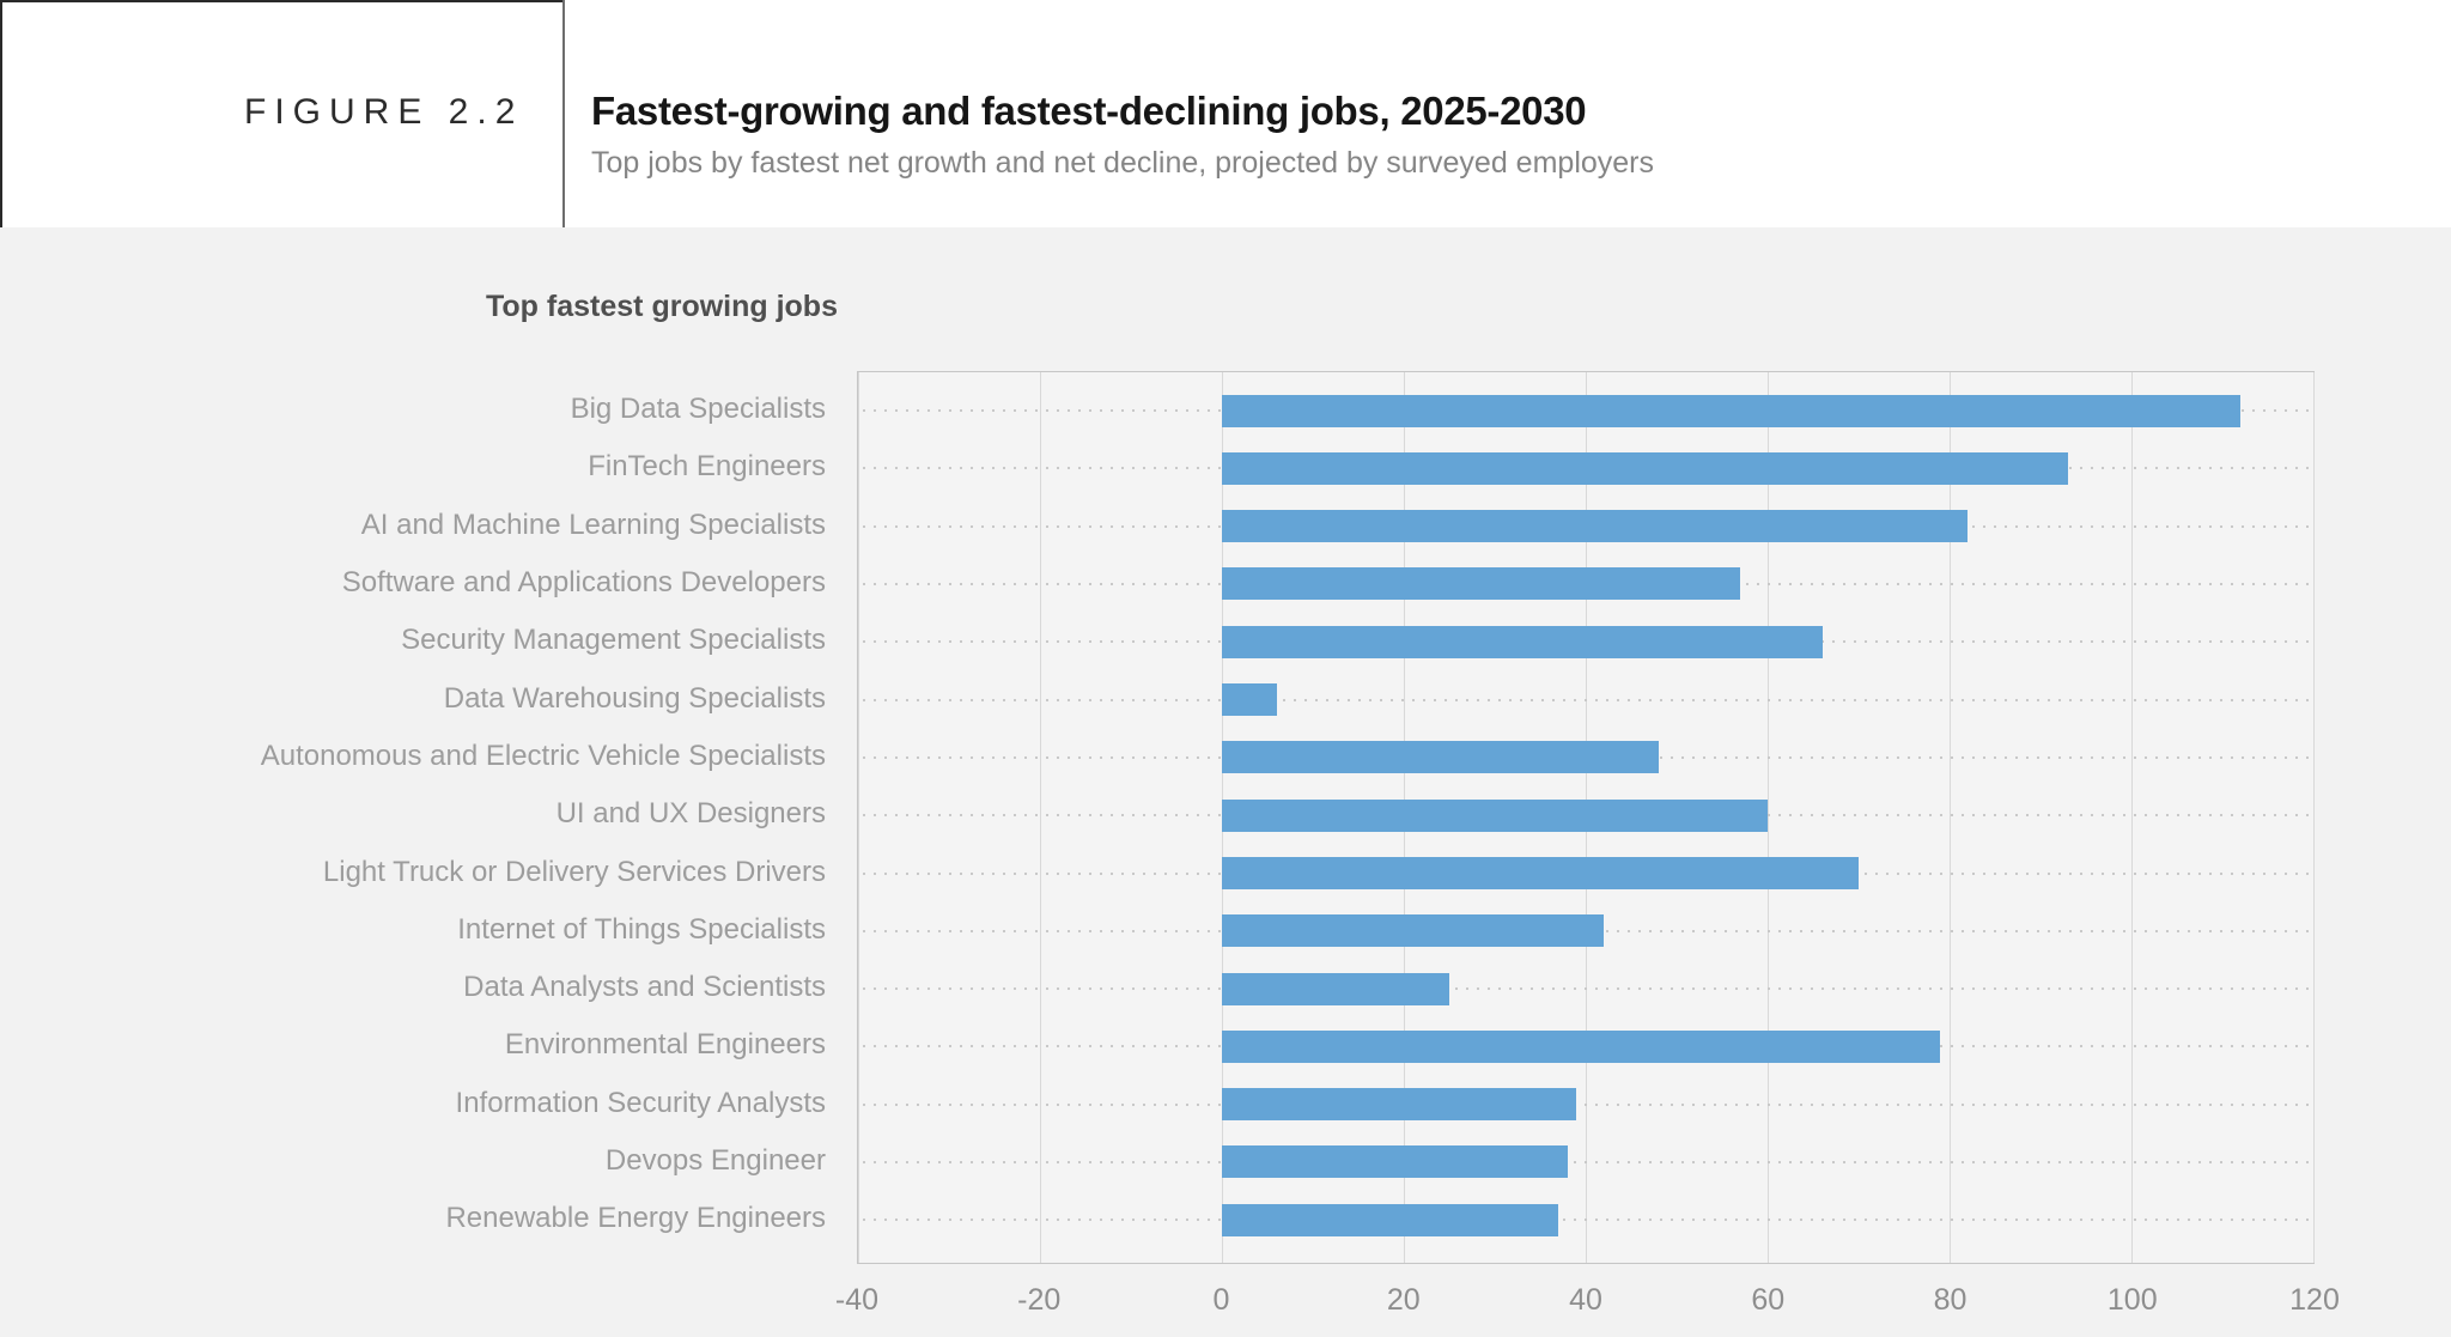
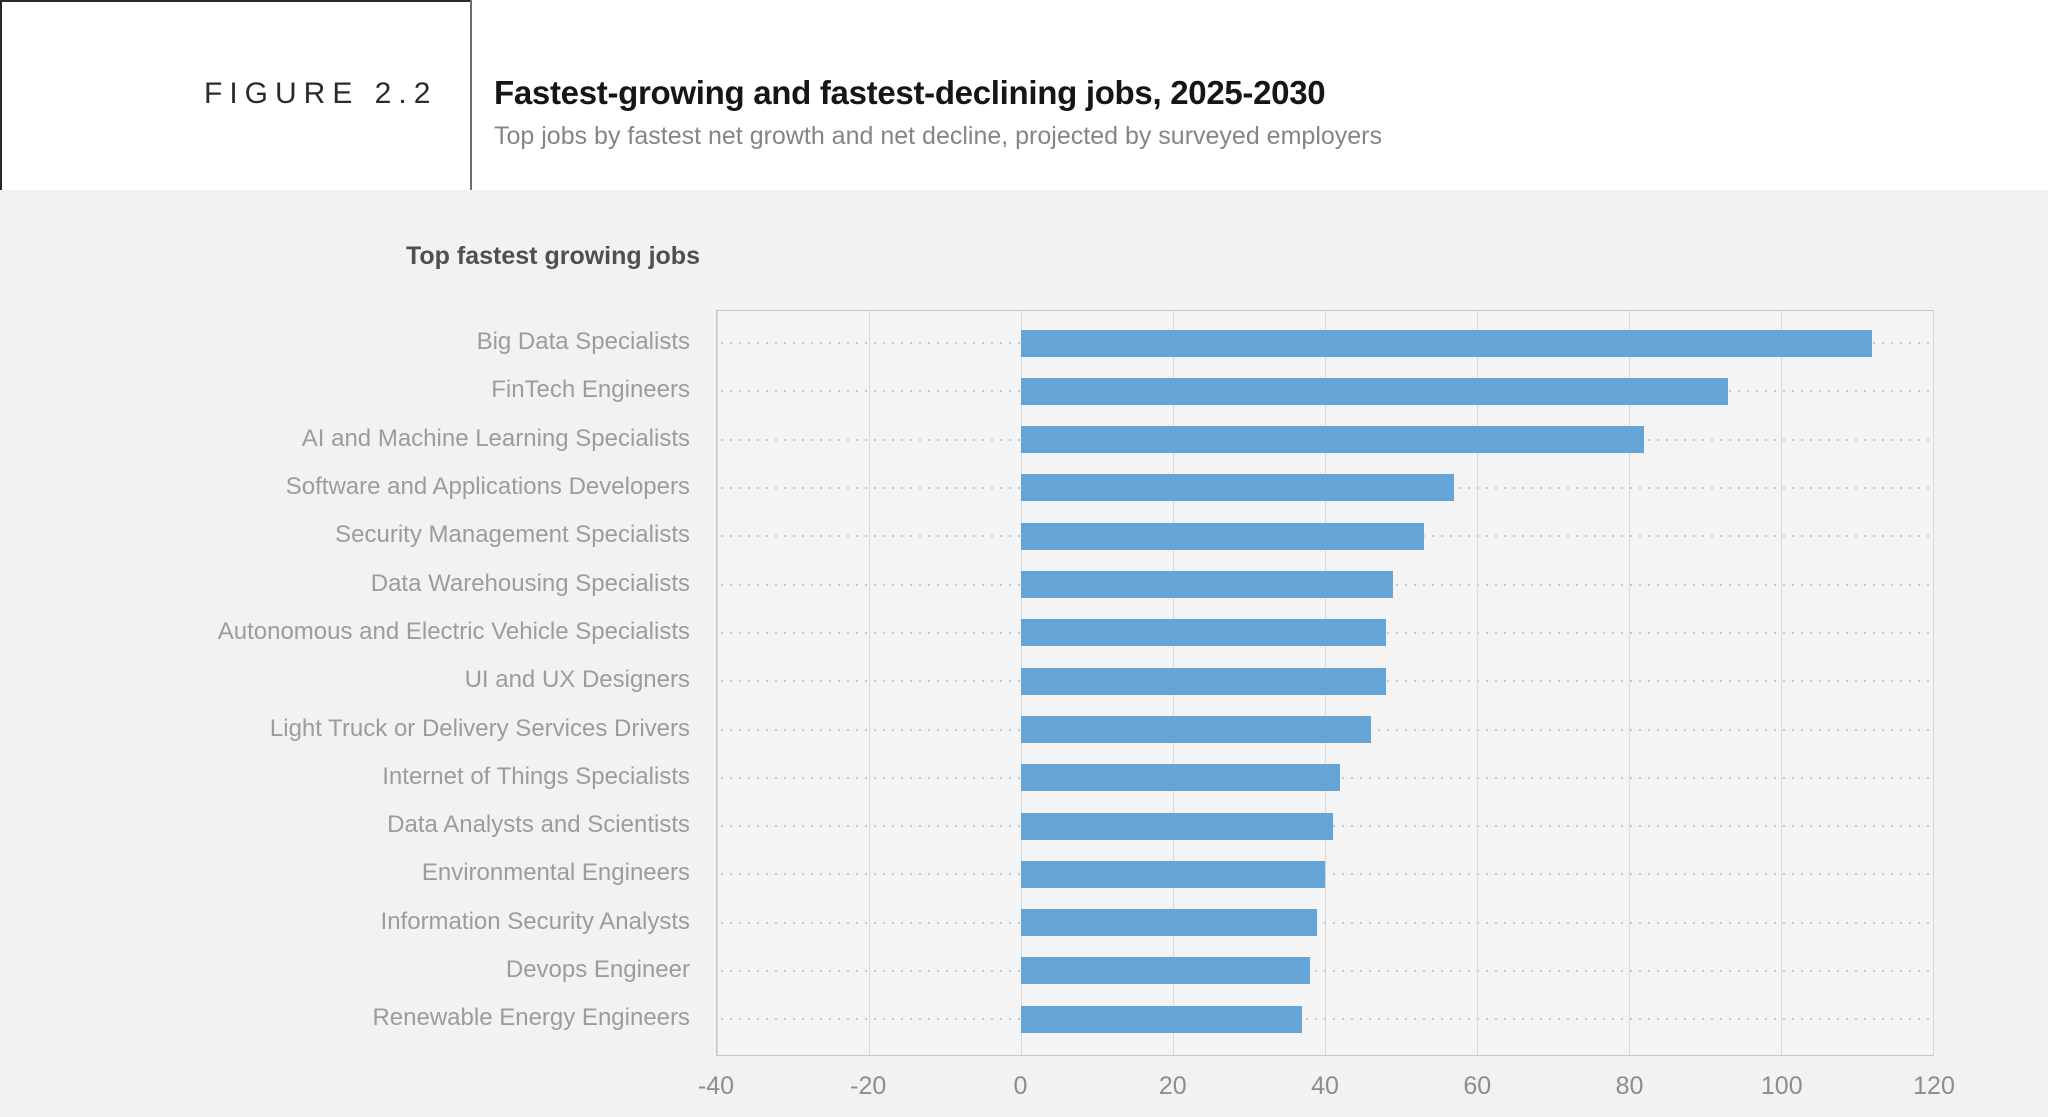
Security Management Specialists: 66 -> 53
Data Warehousing Specialists: 6 -> 49
UI and UX Designers: 60 -> 48
Light Truck or Delivery Services Drivers: 70 -> 46
Data Analysts and Scientists: 25 -> 41
Environmental Engineers: 79 -> 40
